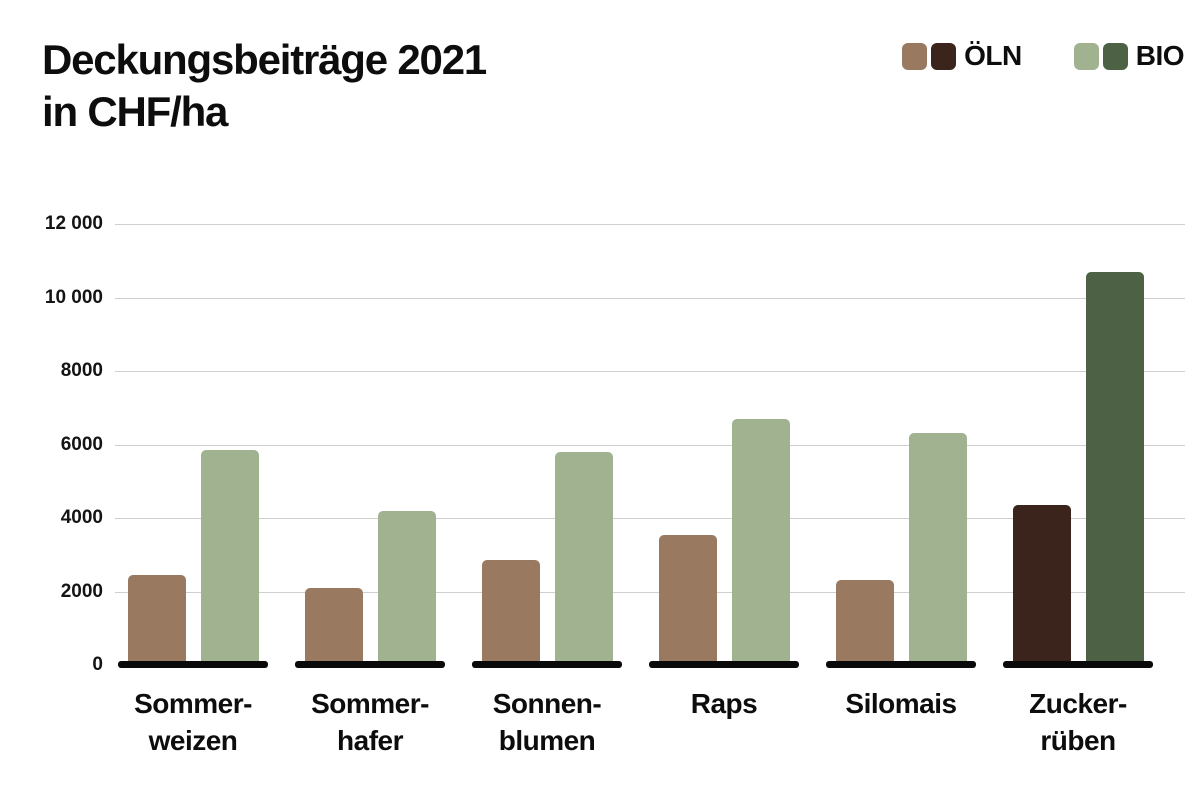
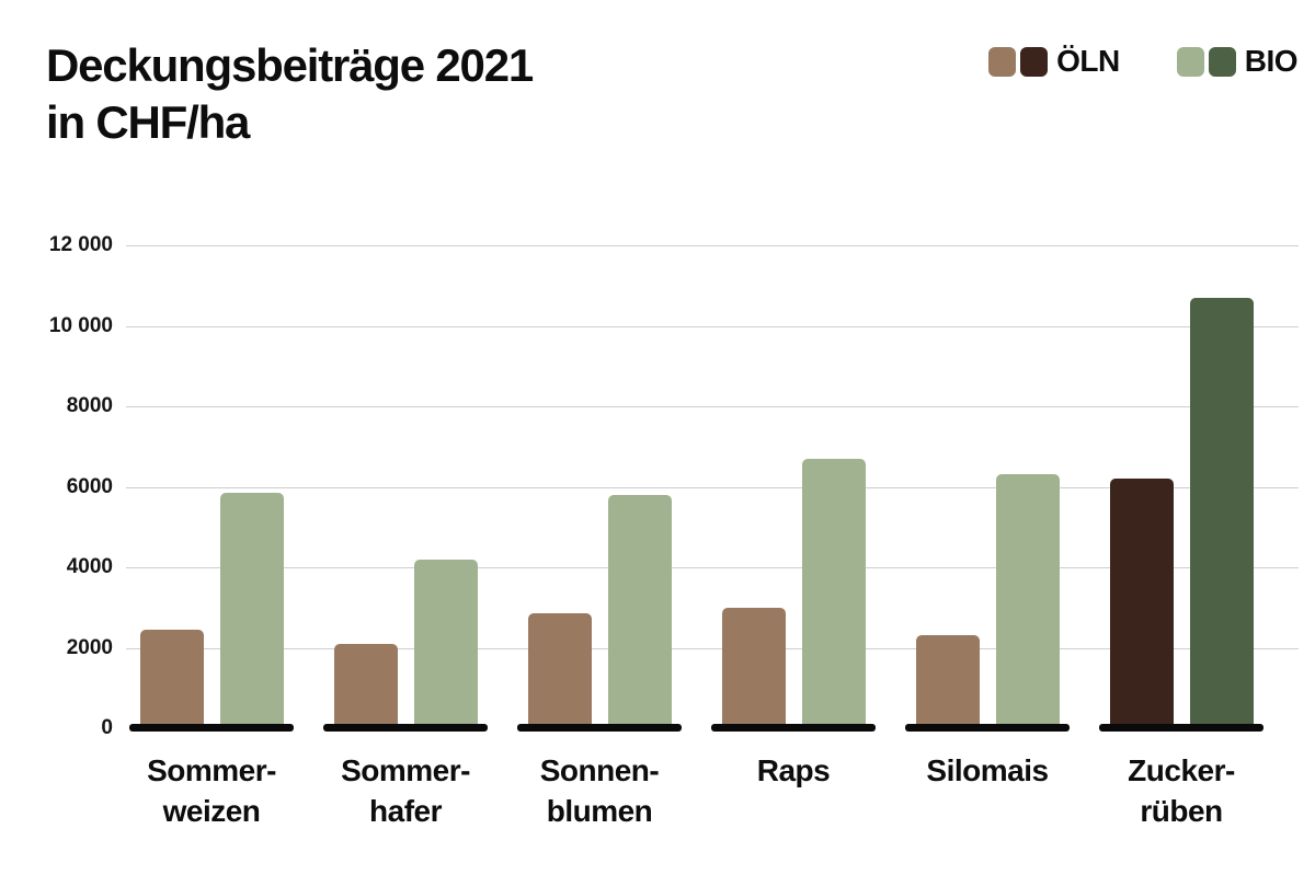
ÖLN/Raps: 3600 -> 3000
ÖLN/Zucker-rüben: 4400 -> 6200
